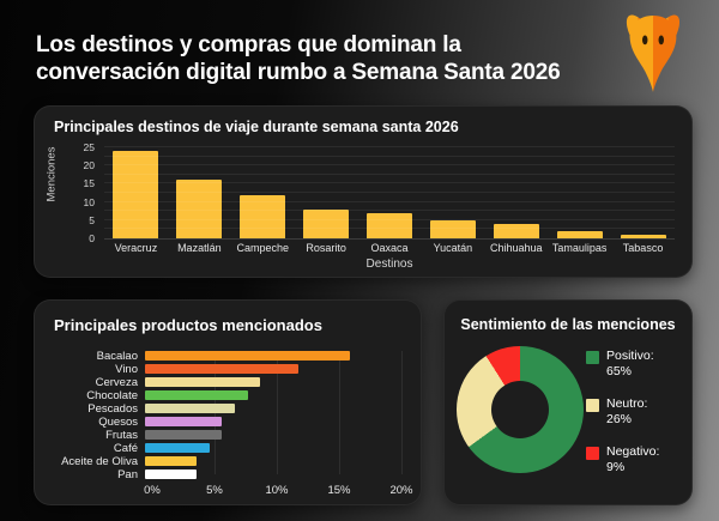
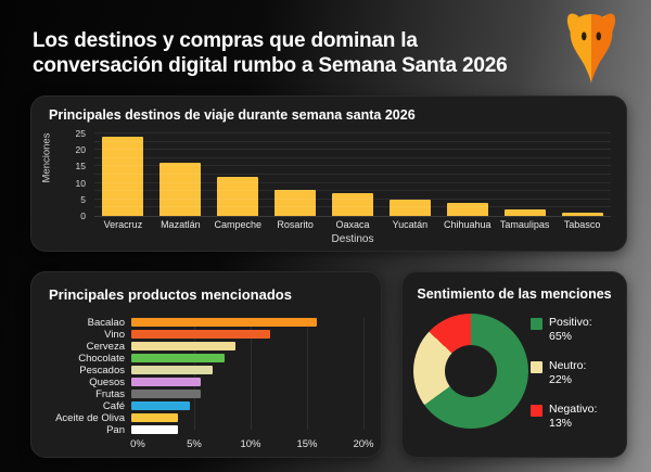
Sentimiento de las menciones/Neutro:: 26% -> 22%
Sentimiento de las menciones/Negativo:: 9% -> 13%
